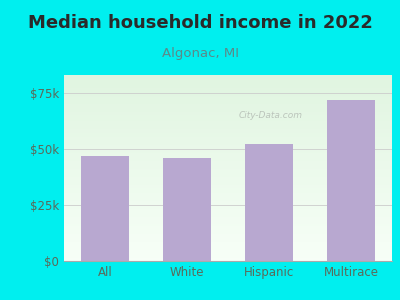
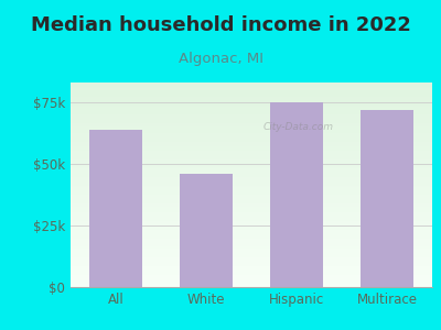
All: $47k -> $64k
Hispanic: $52k -> $75k
